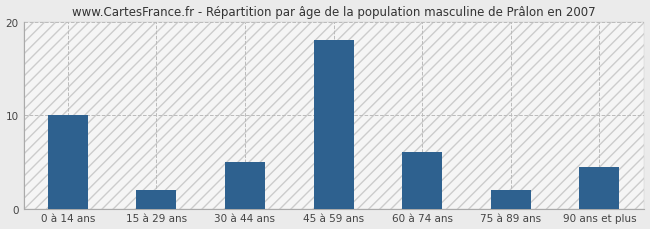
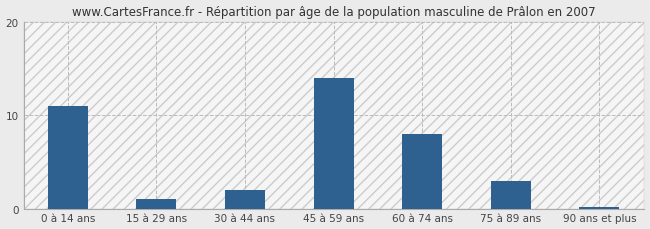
0 à 14 ans: 10.0 -> 11.0
15 à 29 ans: 2.0 -> 1.0
30 à 44 ans: 5.0 -> 2.0
45 à 59 ans: 18.0 -> 14.0
60 à 74 ans: 6.0 -> 8.0
75 à 89 ans: 2.0 -> 3.0
90 ans et plus: 4.4 -> 0.2
